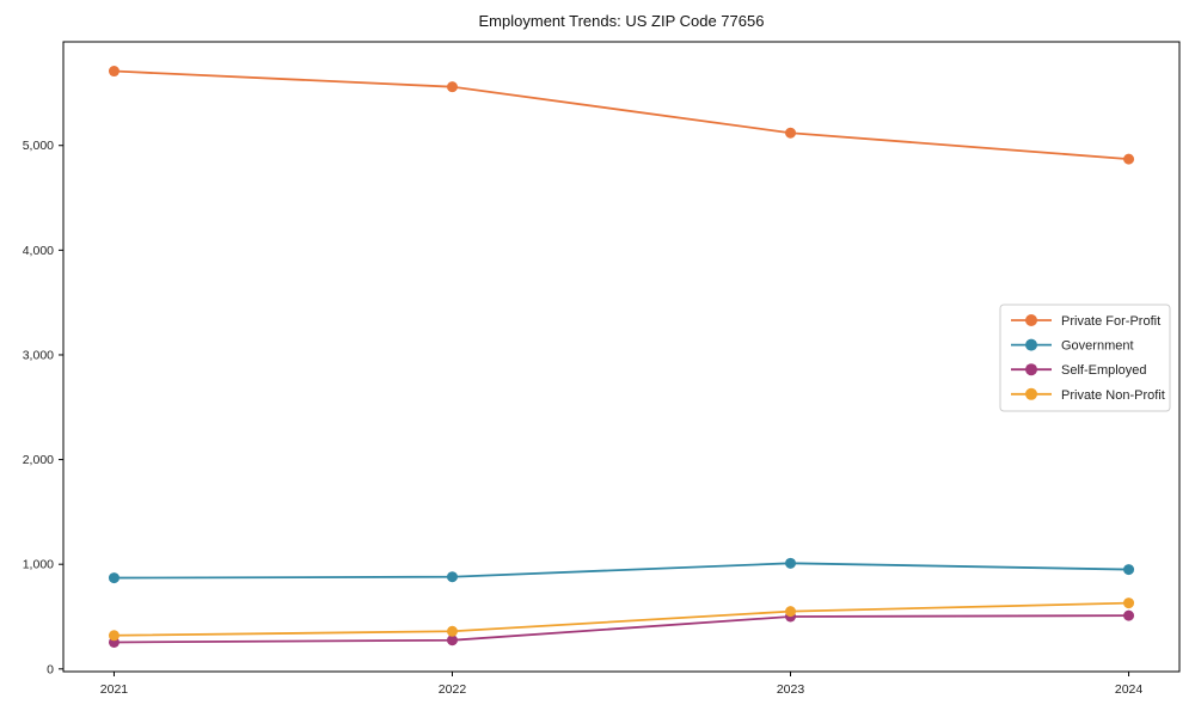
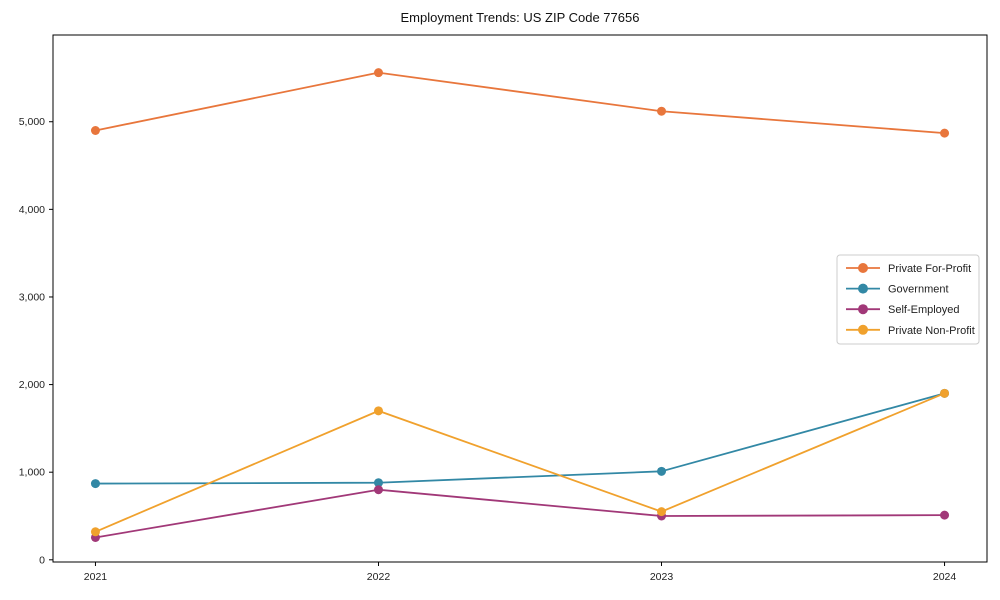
Private For-Profit/2021: 5700 -> 4900
Self-Employed/2022: 300 -> 800
Private Non-Profit/2022: 400 -> 1700
Government/2024: 1000 -> 1900
Private Non-Profit/2024: 600 -> 1900
